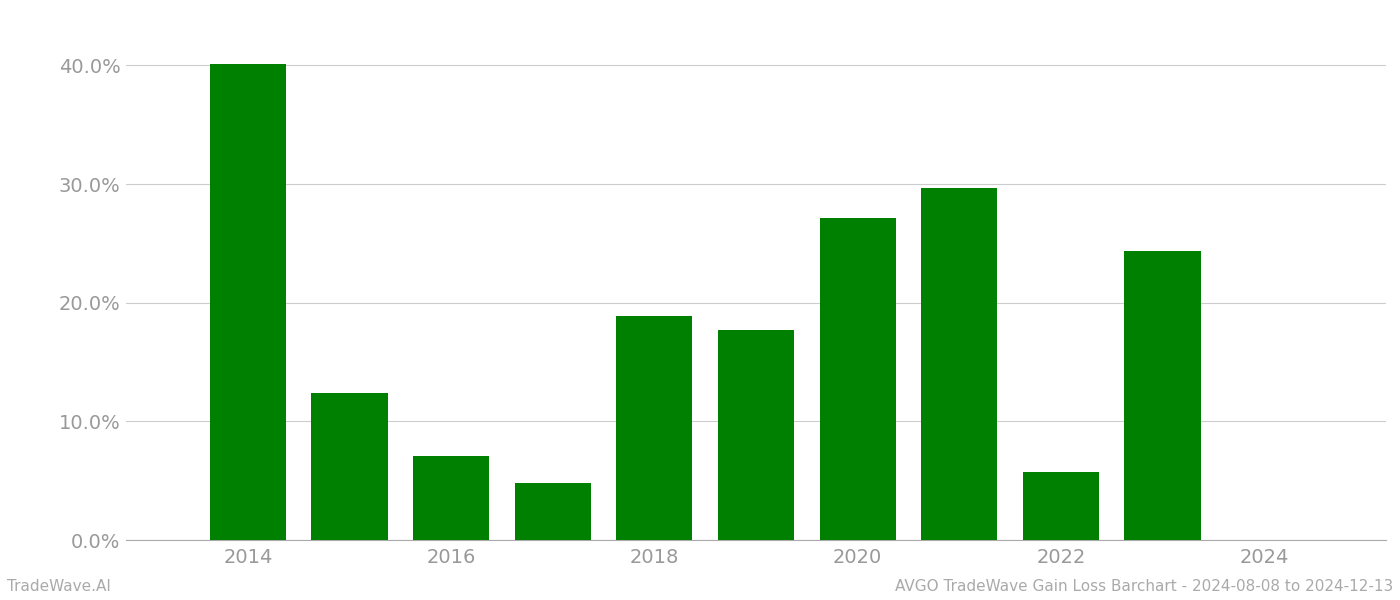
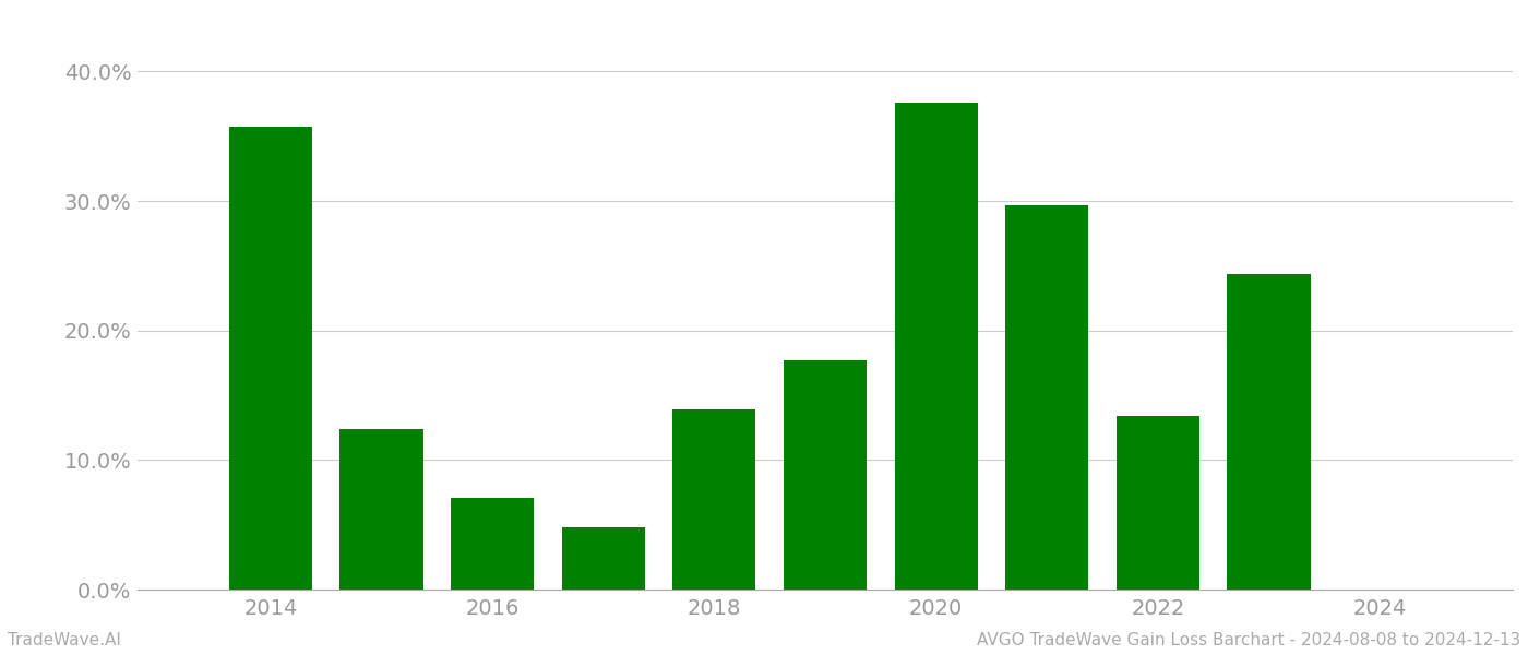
2014: 40.1% -> 35.7%
2018: 18.9% -> 13.9%
2020: 27.1% -> 37.6%
2022: 5.7% -> 13.4%
